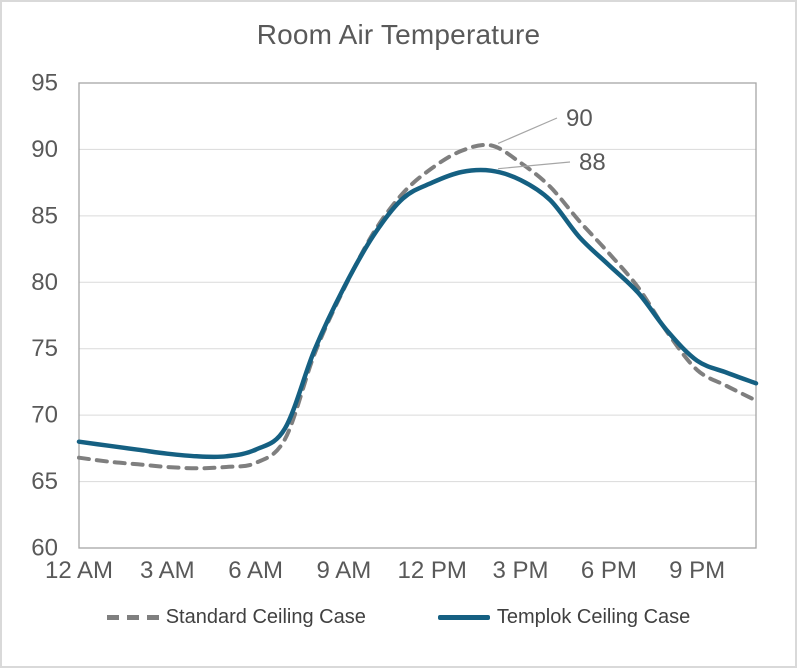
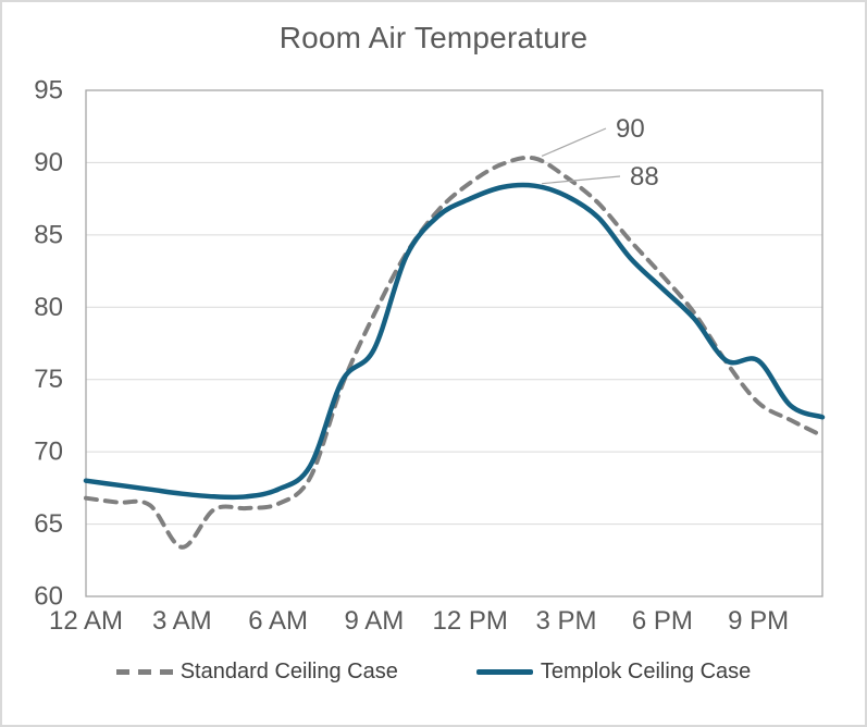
Standard Ceiling Case/3 AM: 66.1 -> 63.4
Templok Ceiling Case/9 AM: 79.6 -> 77.1
Templok Ceiling Case/9 PM: 74.1 -> 76.3
